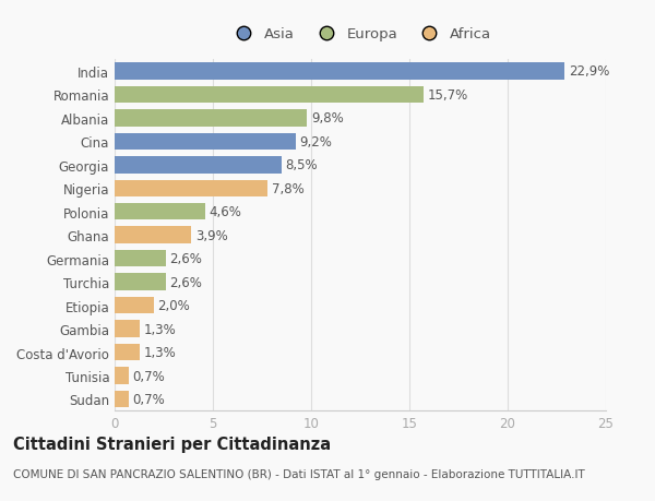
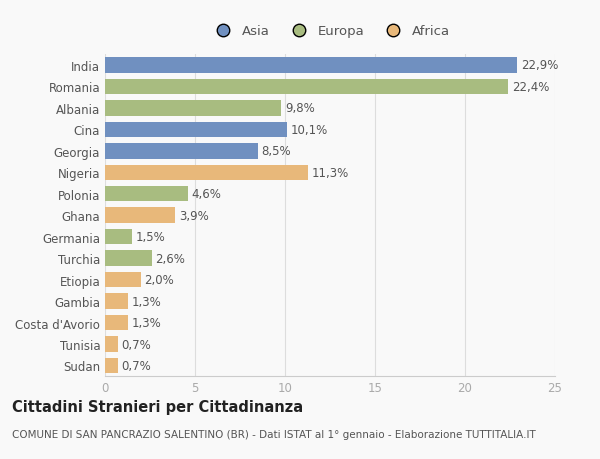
Romania: 15,7% -> 22,4%
Cina: 9,2% -> 10,1%
Nigeria: 7,8% -> 11,3%
Germania: 2,6% -> 1,5%
